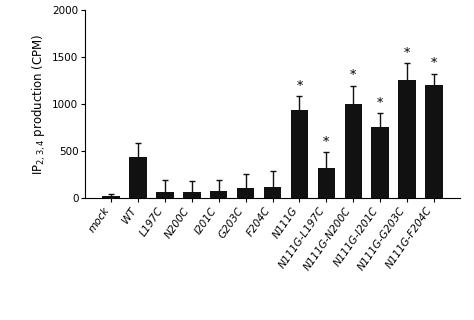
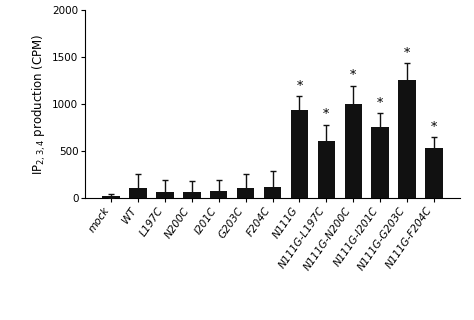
WT: 440 -> 110
N111G-L197C: 320 -> 610
N111G-F204C: 1200 -> 530
